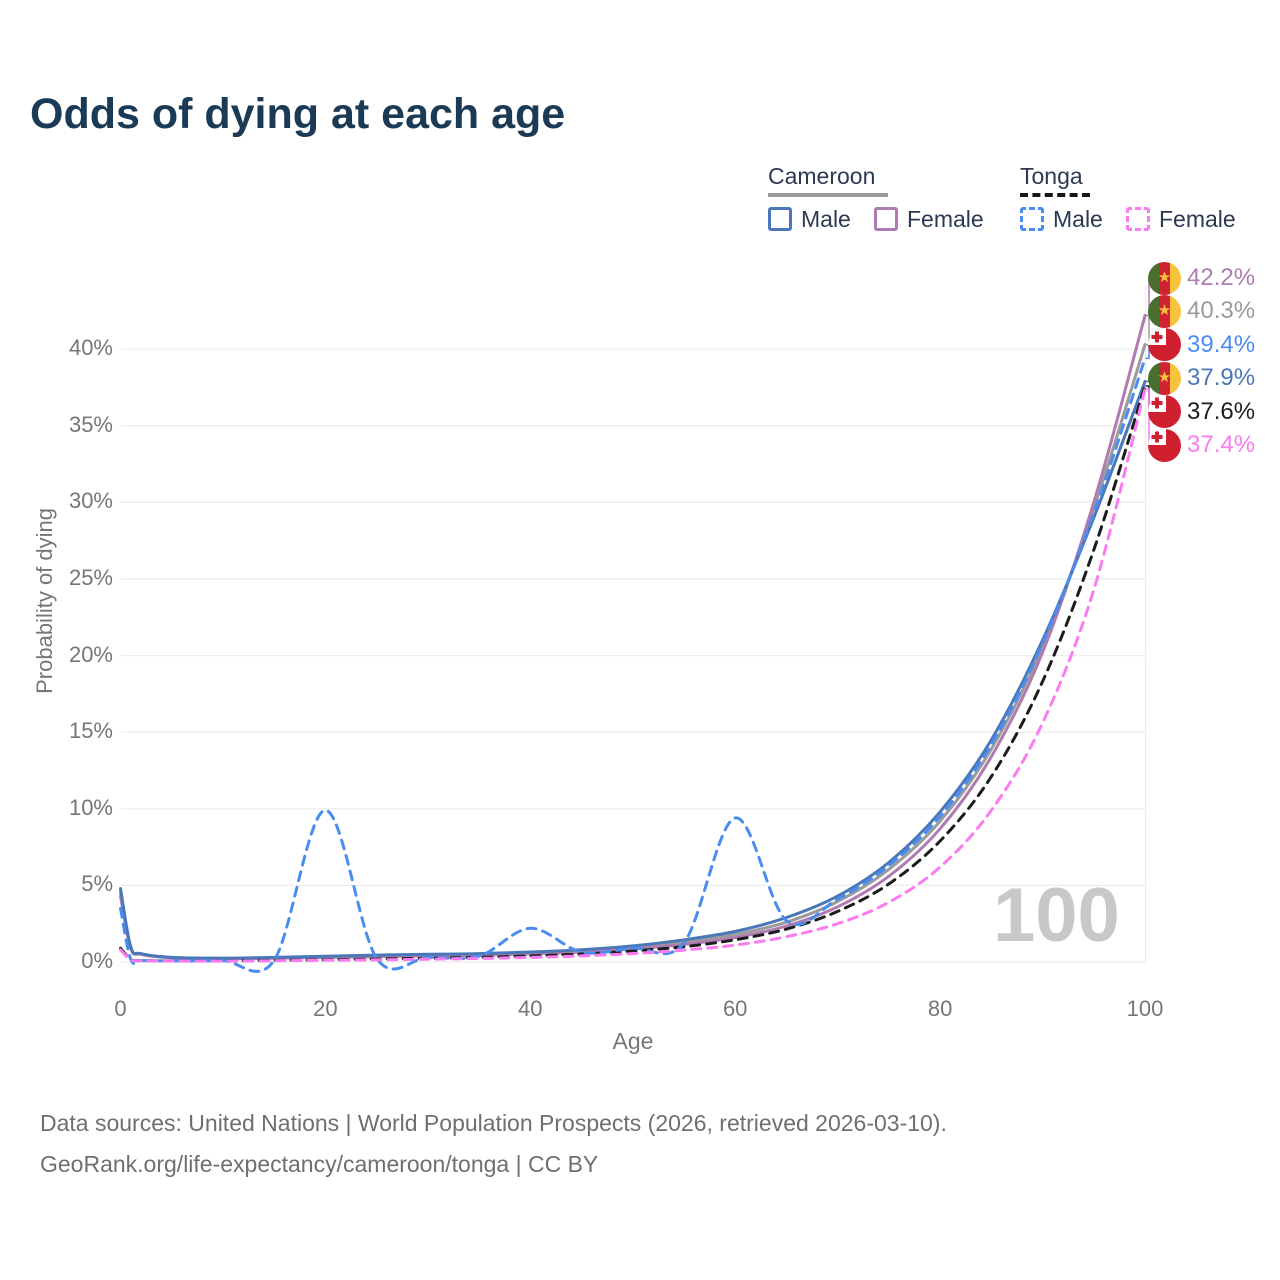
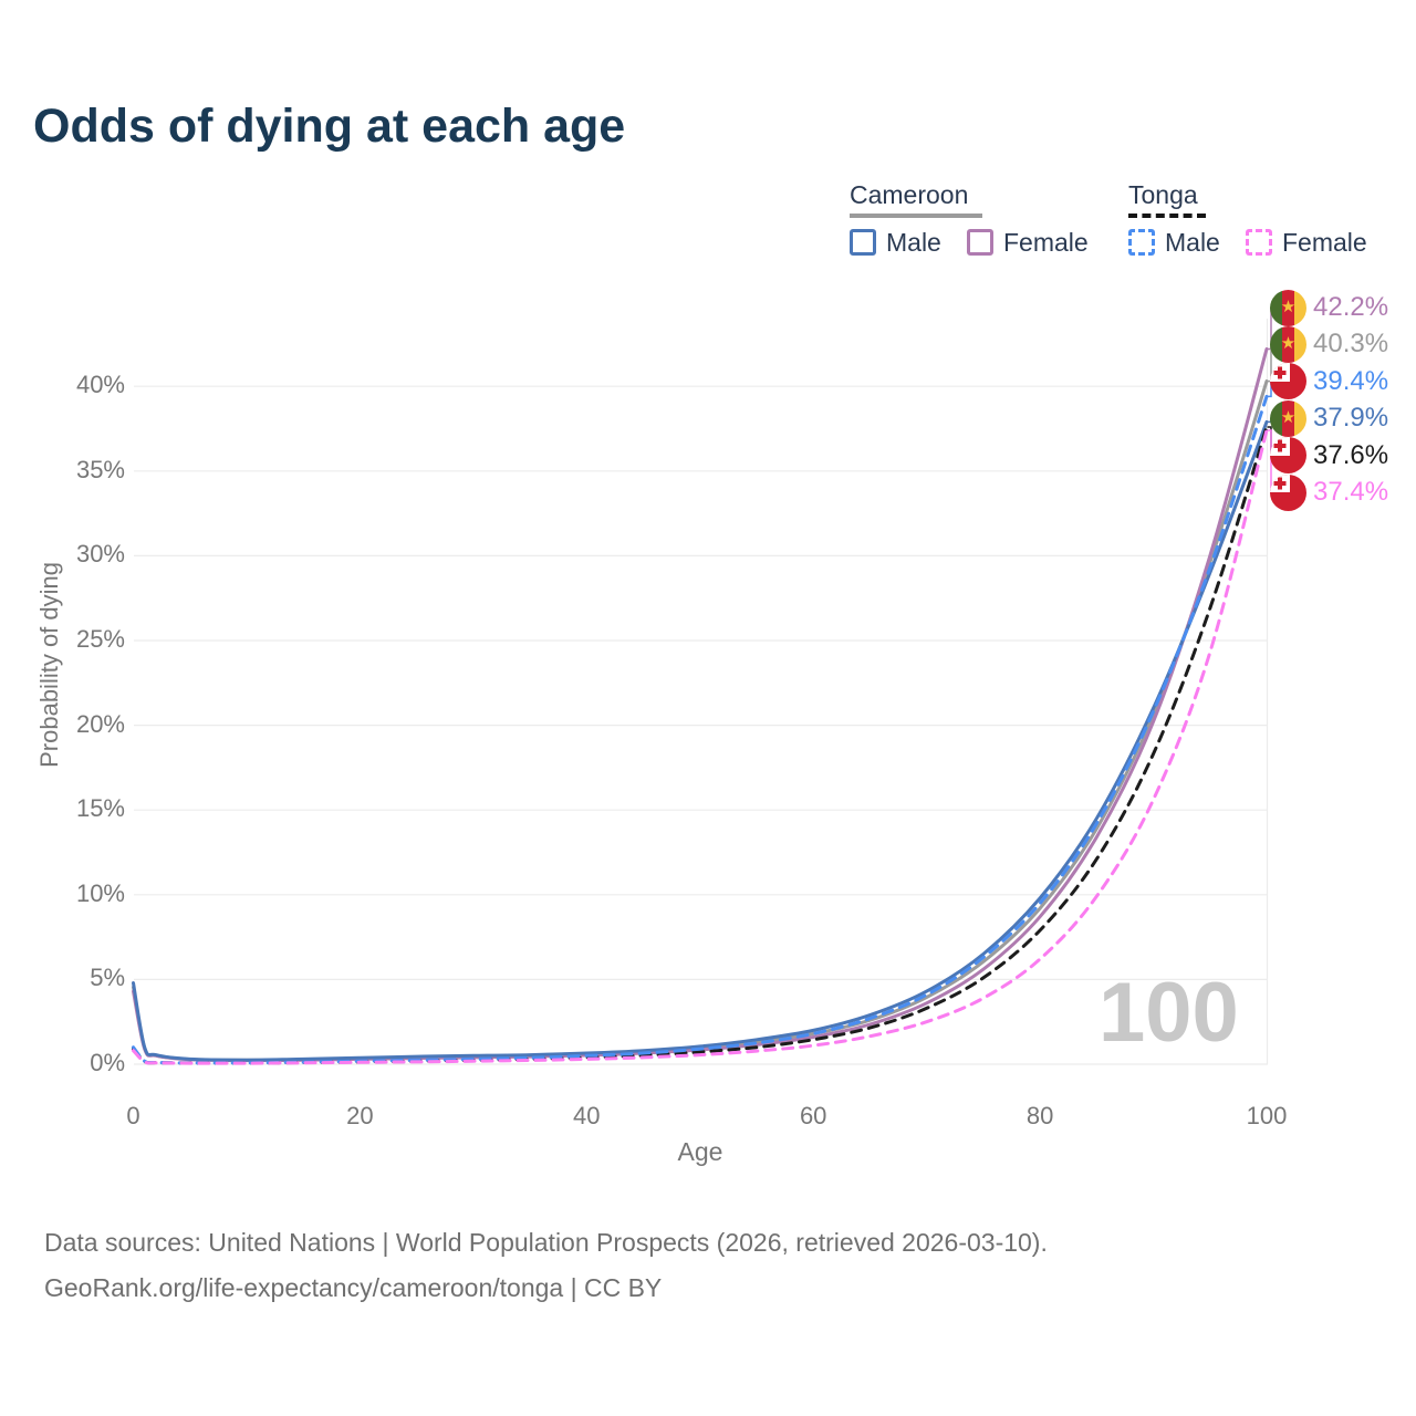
Tonga Male/0: 3.5% -> 1.0%
Tonga Male/20: 9.9% -> 0.2%
Tonga Male/40: 2.2% -> 0.5%
Tonga Male/60: 9.4% -> 1.8%
